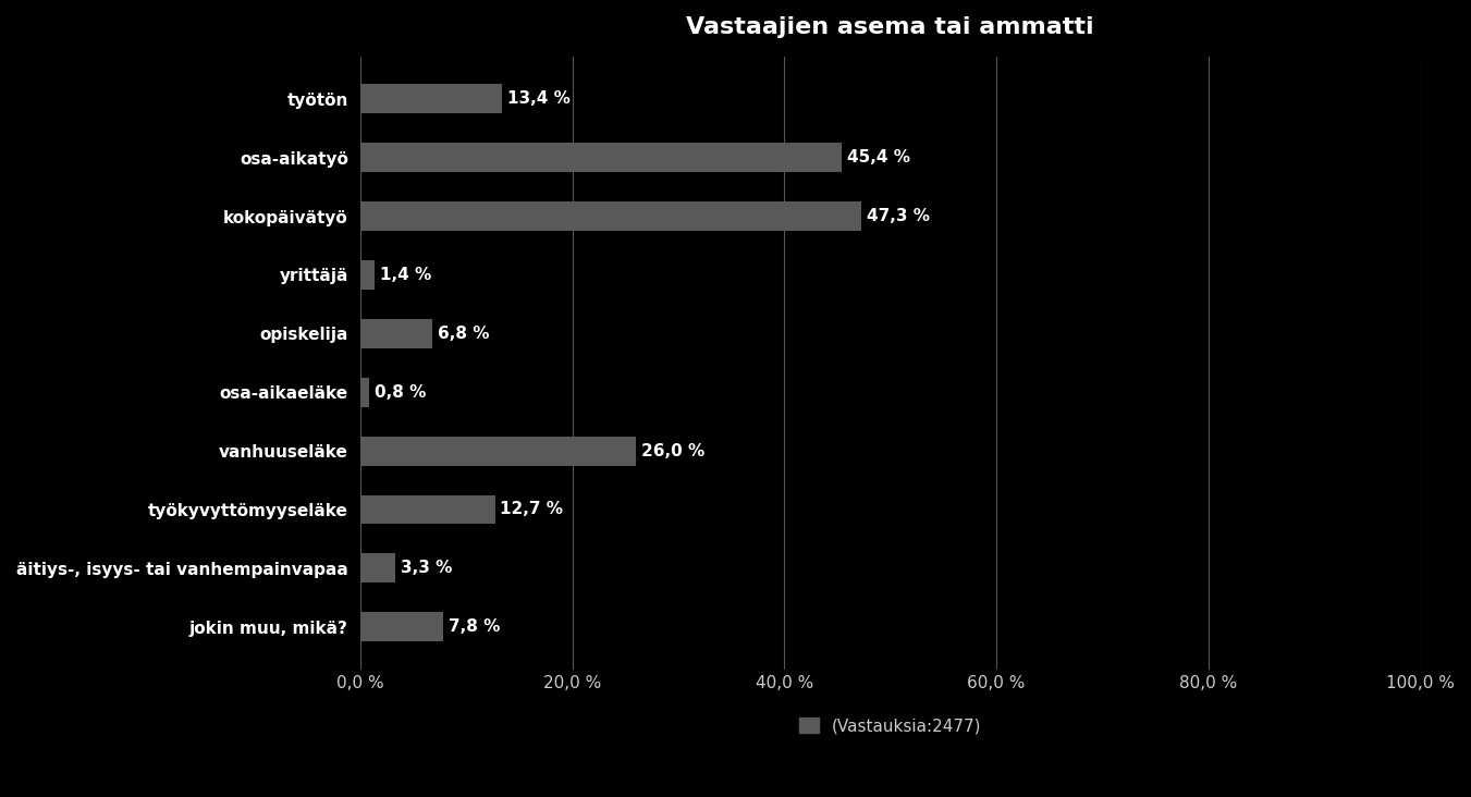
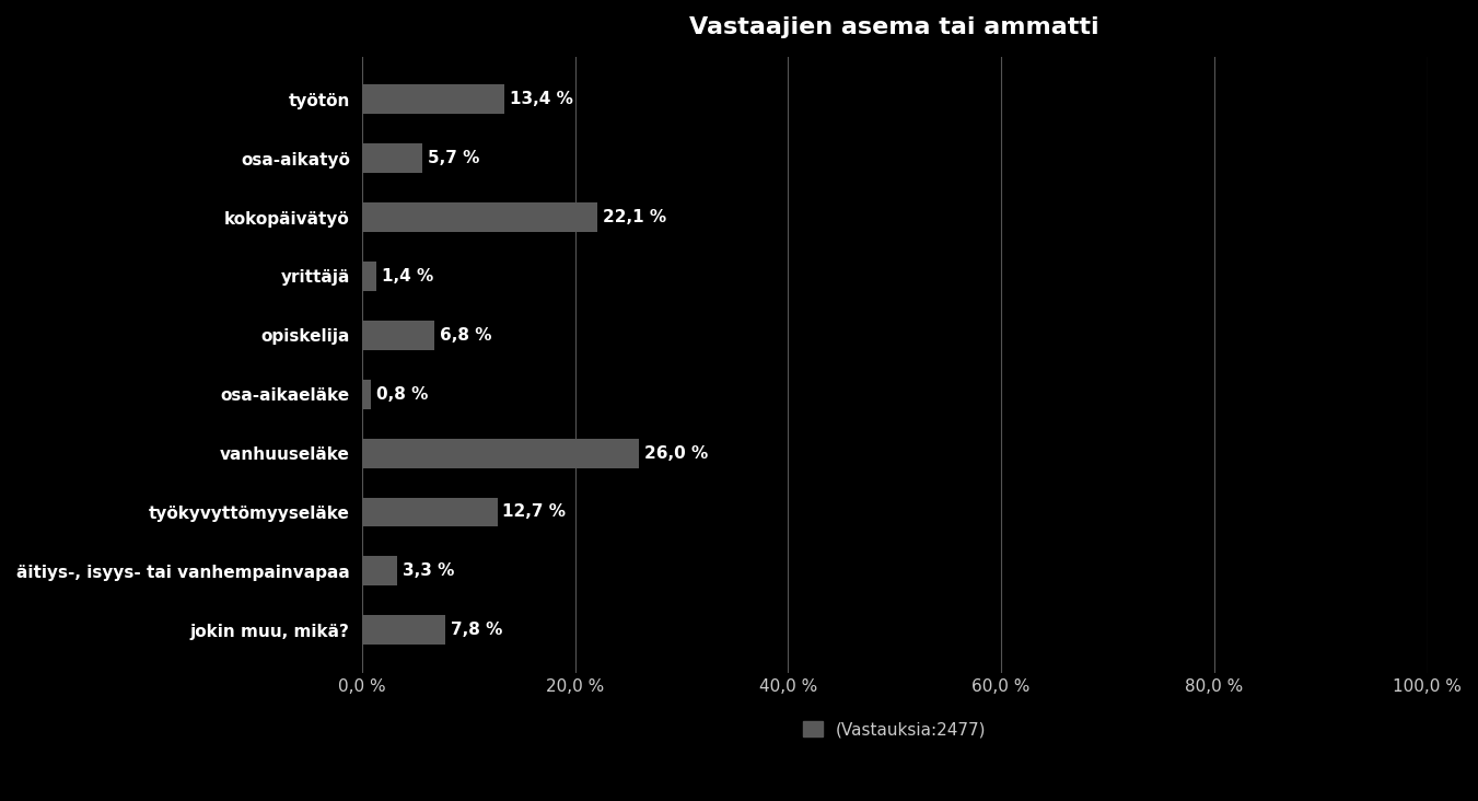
osa-aikatyö: 45,4 -> 5,7
kokopäivätyö: 47,3 -> 22,1
